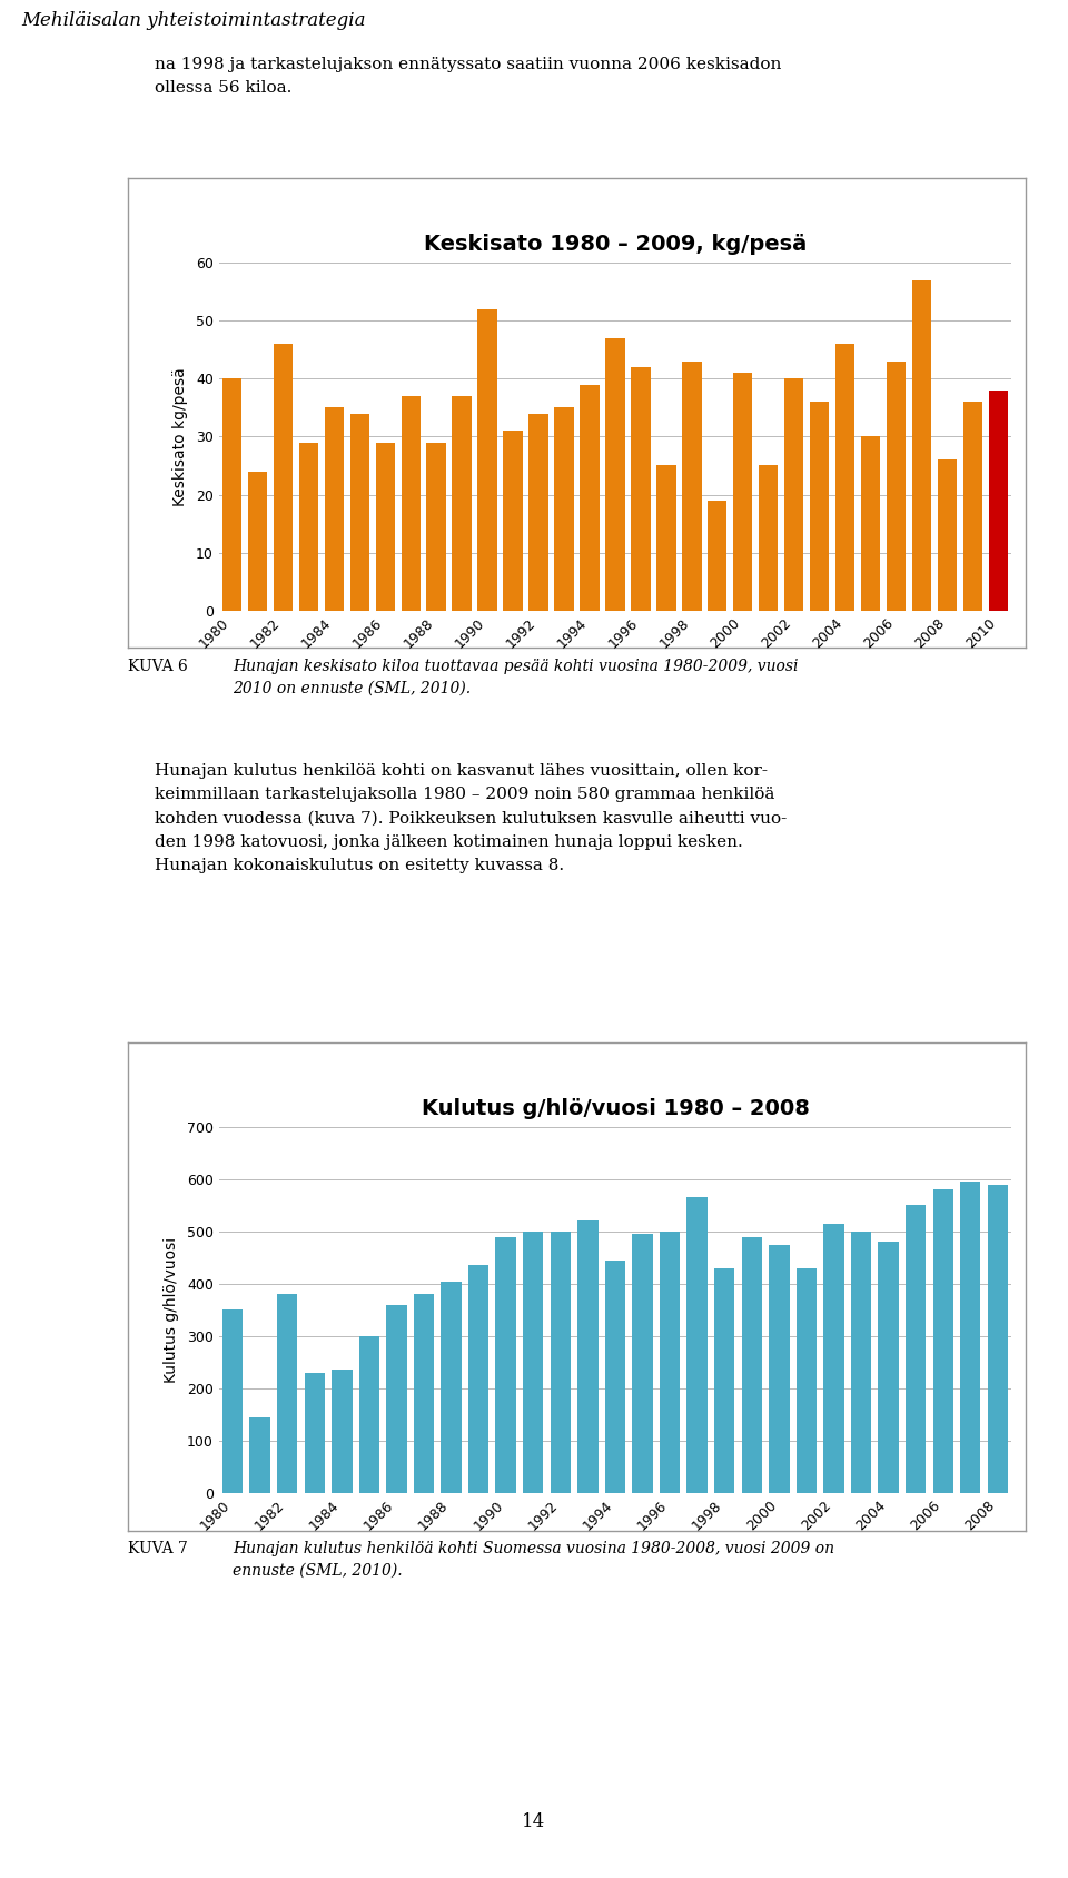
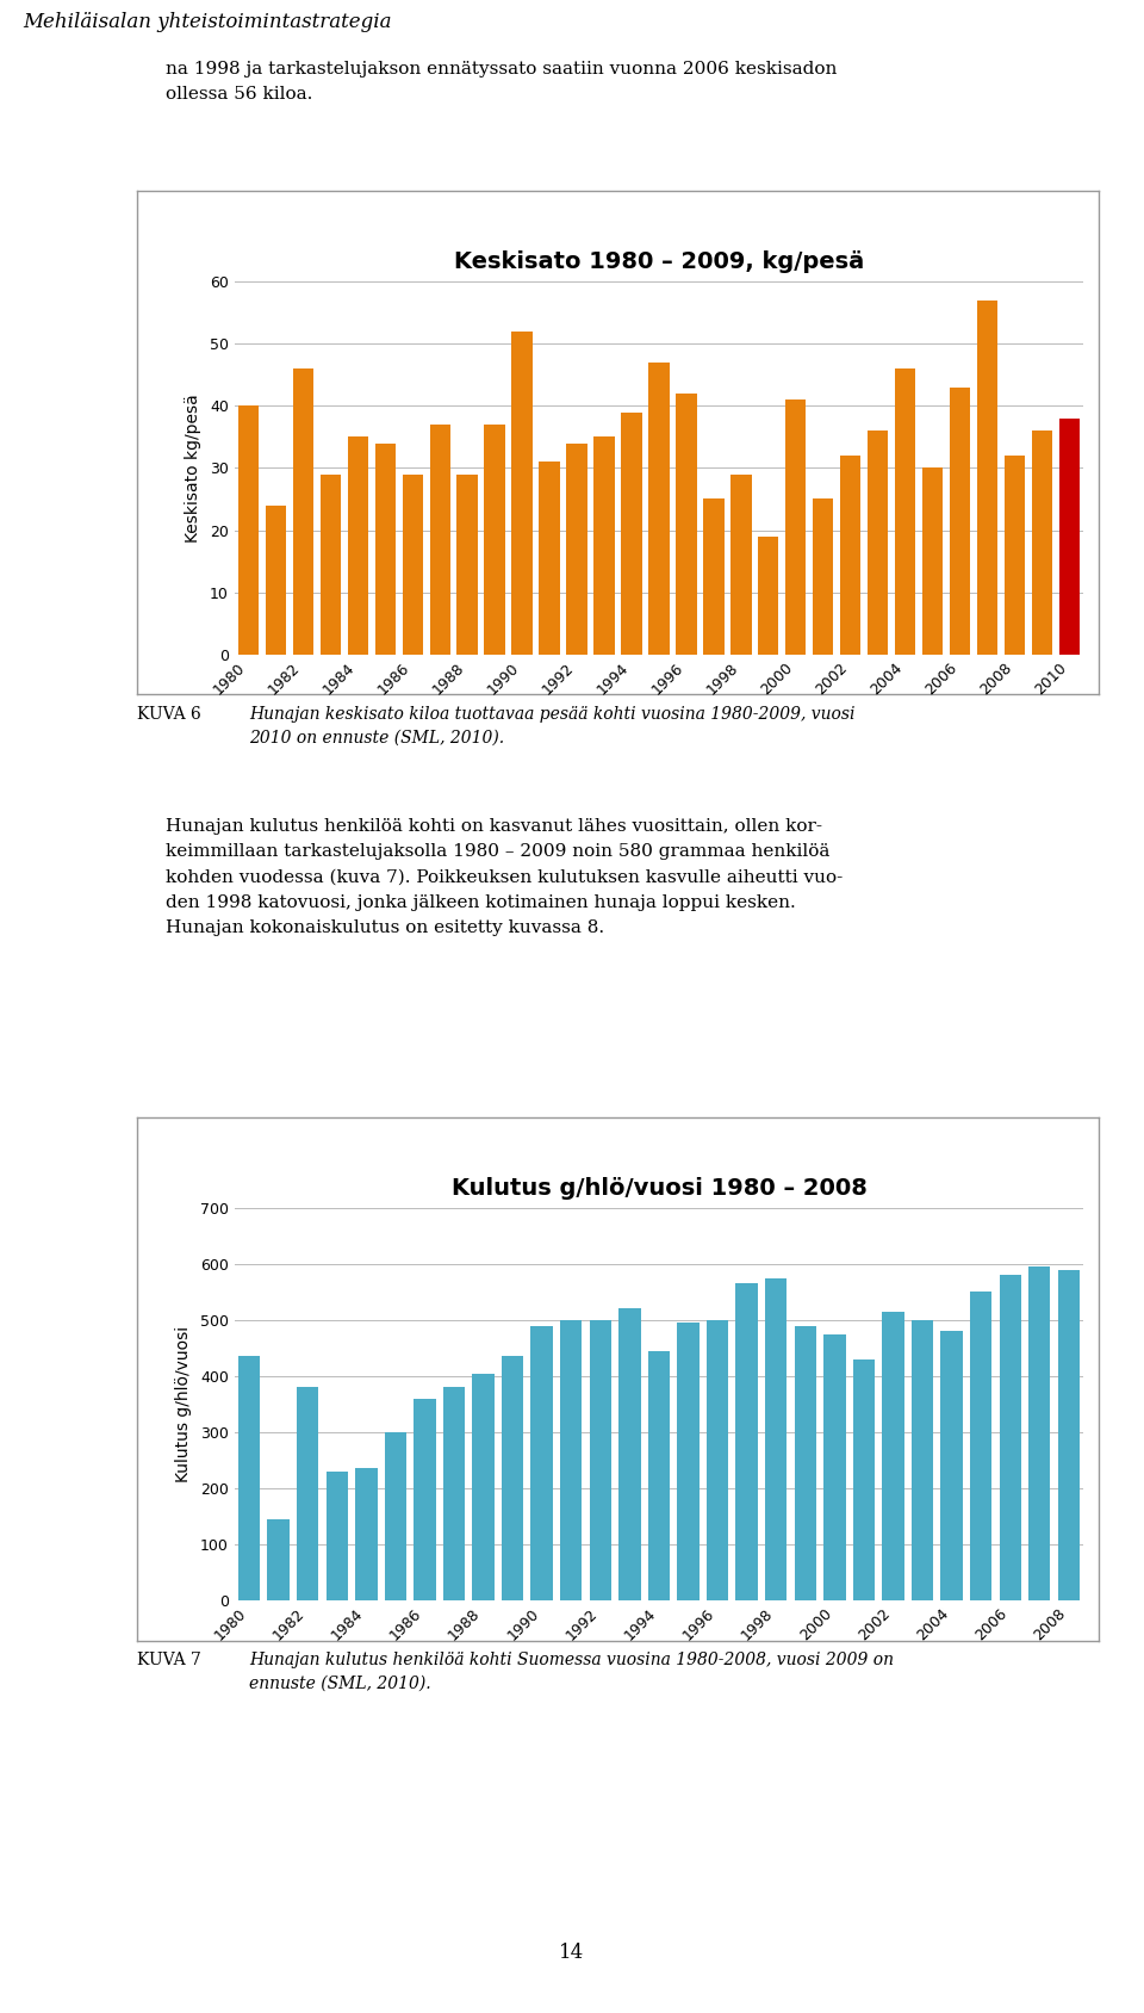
Keskisato 1980 – 2009, kg/pesä/1998: 43 -> 29
Keskisato 1980 – 2009, kg/pesä/2002: 40 -> 32
Keskisato 1980 – 2009, kg/pesä/2008: 26 -> 32
Kulutus g/hlö/vuosi 1980 – 2008/1980: 350 -> 435
Kulutus g/hlö/vuosi 1980 – 2008/1998: 430 -> 575
